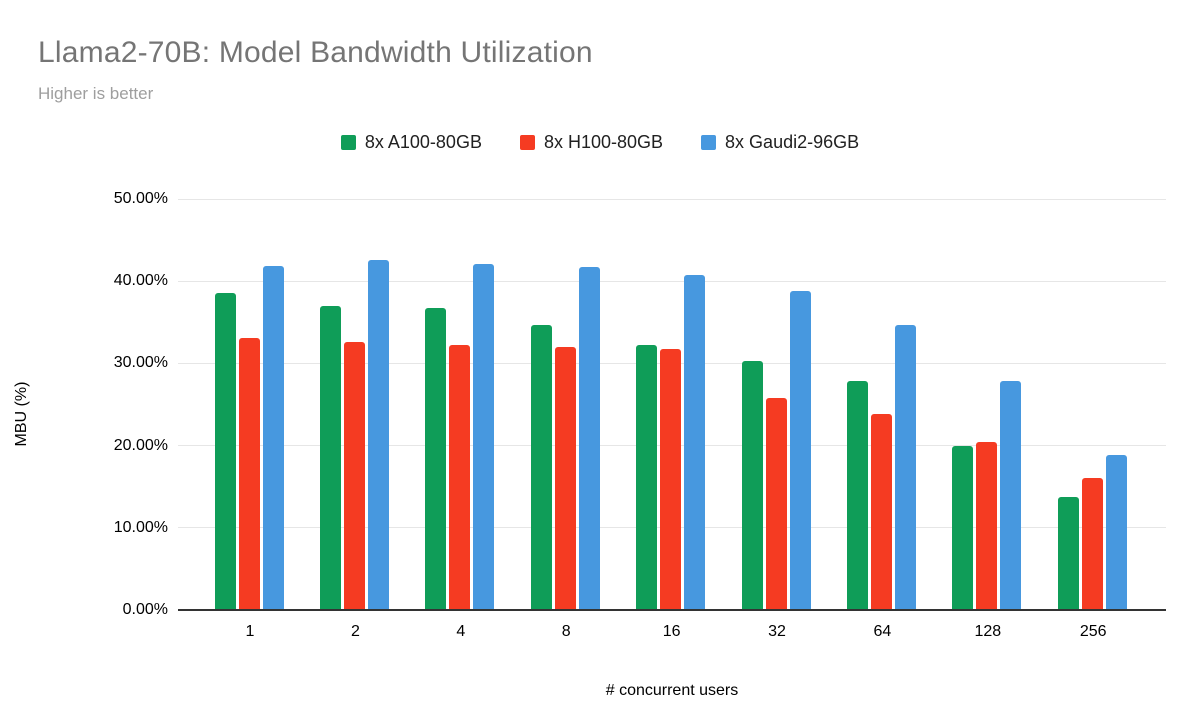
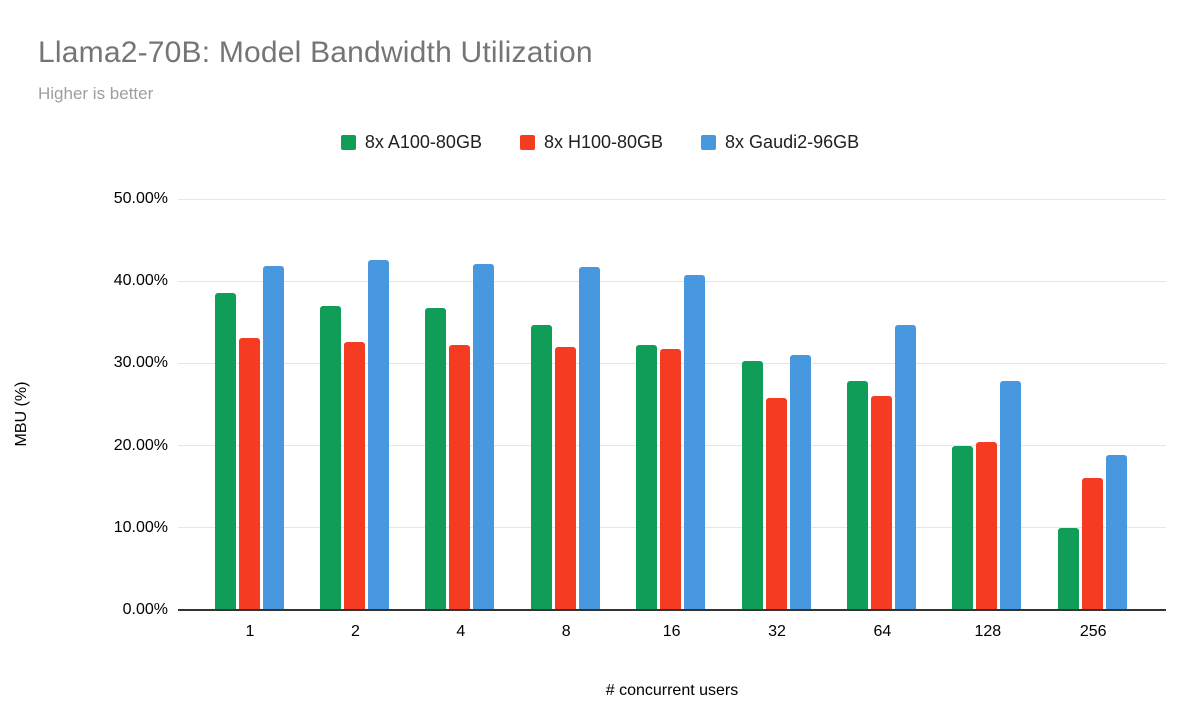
8x Gaudi2-96GB/32: 39% -> 31%
8x H100-80GB/64: 24% -> 26%
8x A100-80GB/256: 14% -> 10%
